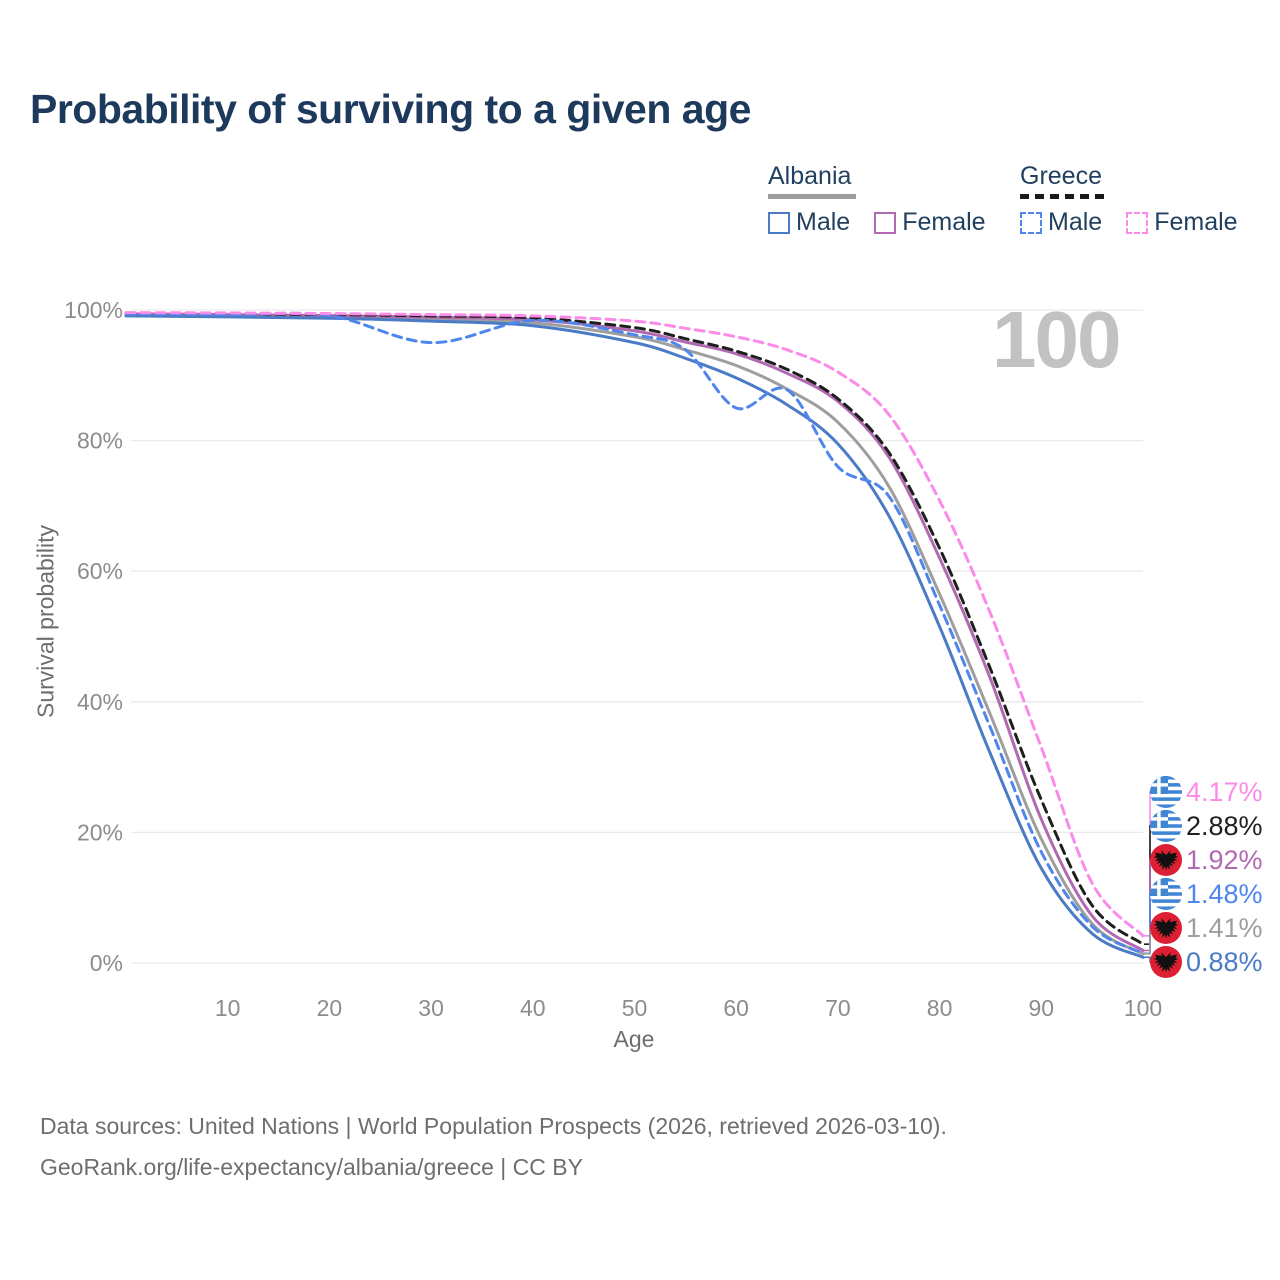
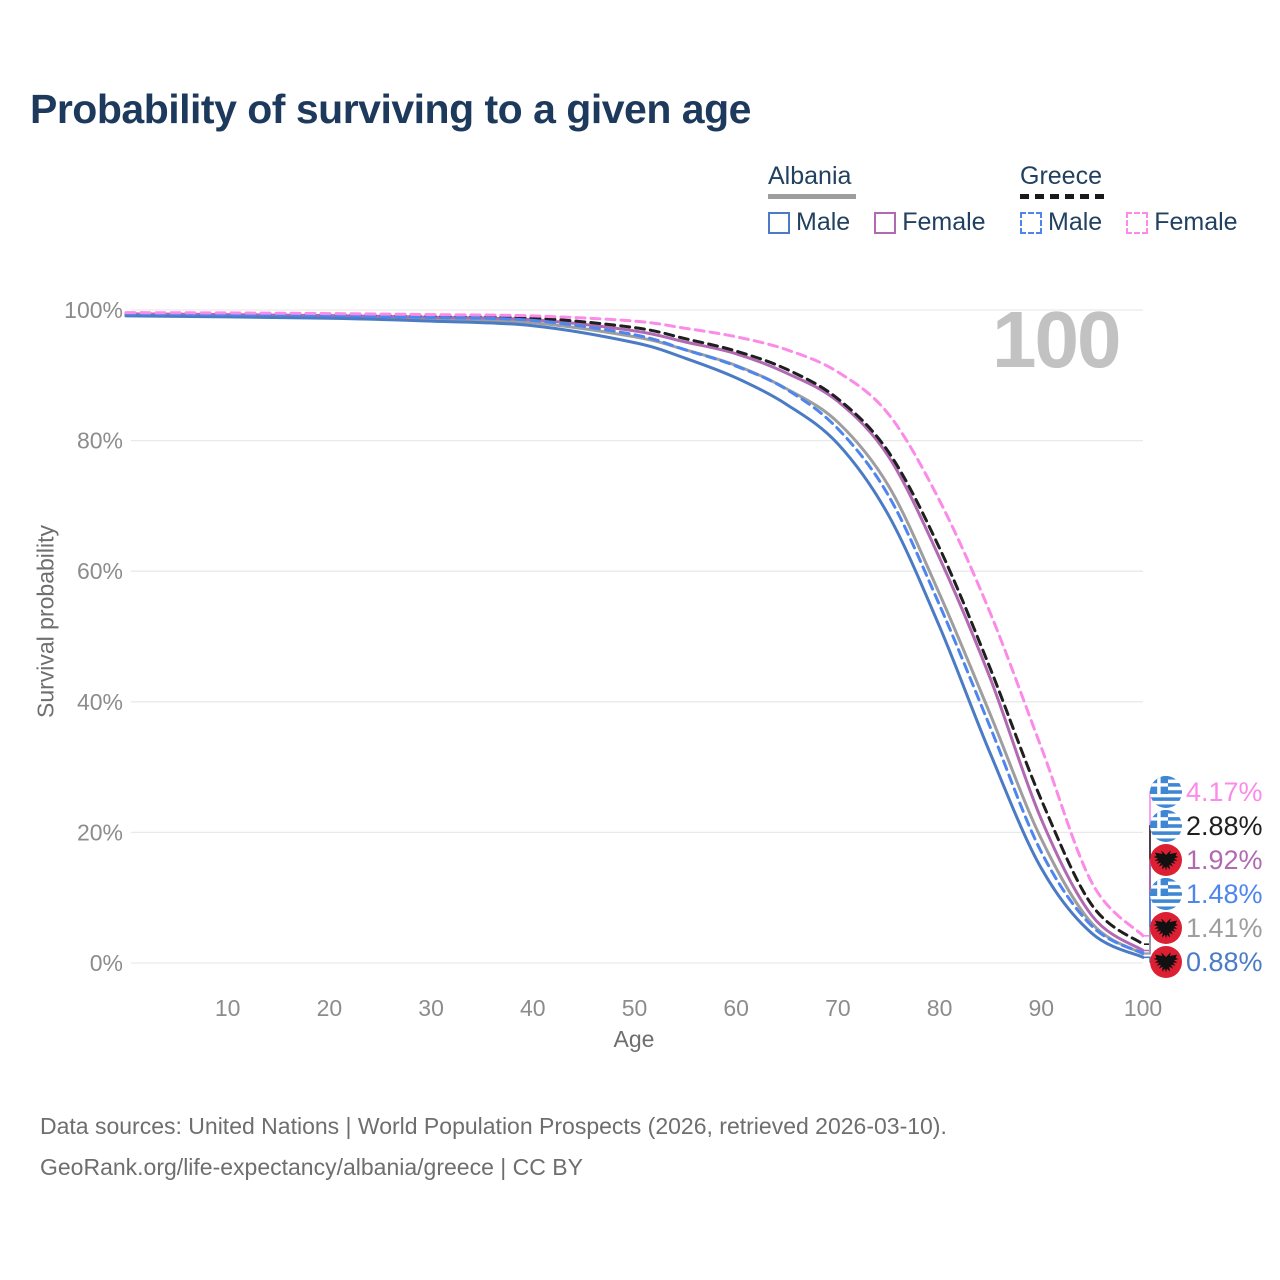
Greece Male/30: 95% -> 99%
Greece Male/60: 85% -> 91%
Greece Male/70: 76% -> 82%
